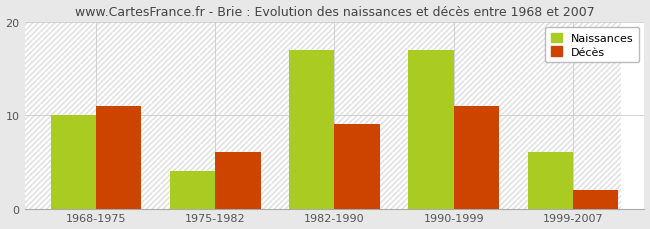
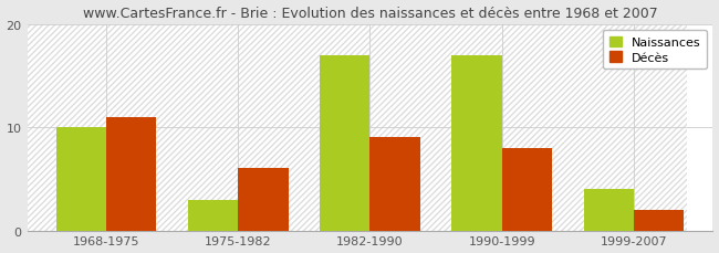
Naissances/1975-1982: 4 -> 3
Décès/1990-1999: 11 -> 8
Naissances/1999-2007: 6 -> 4
